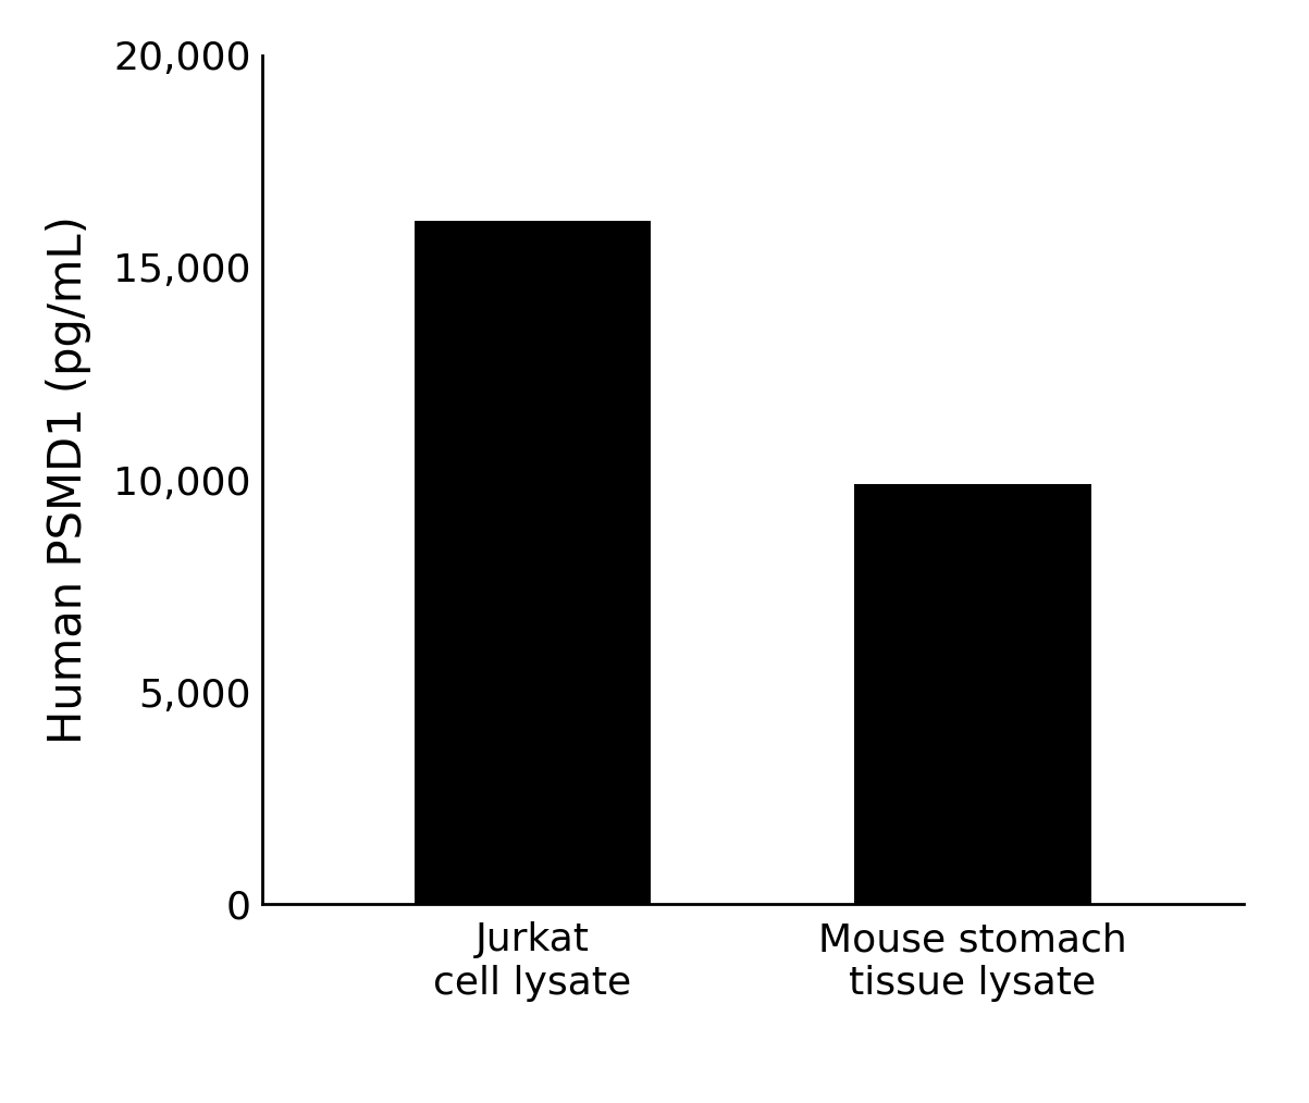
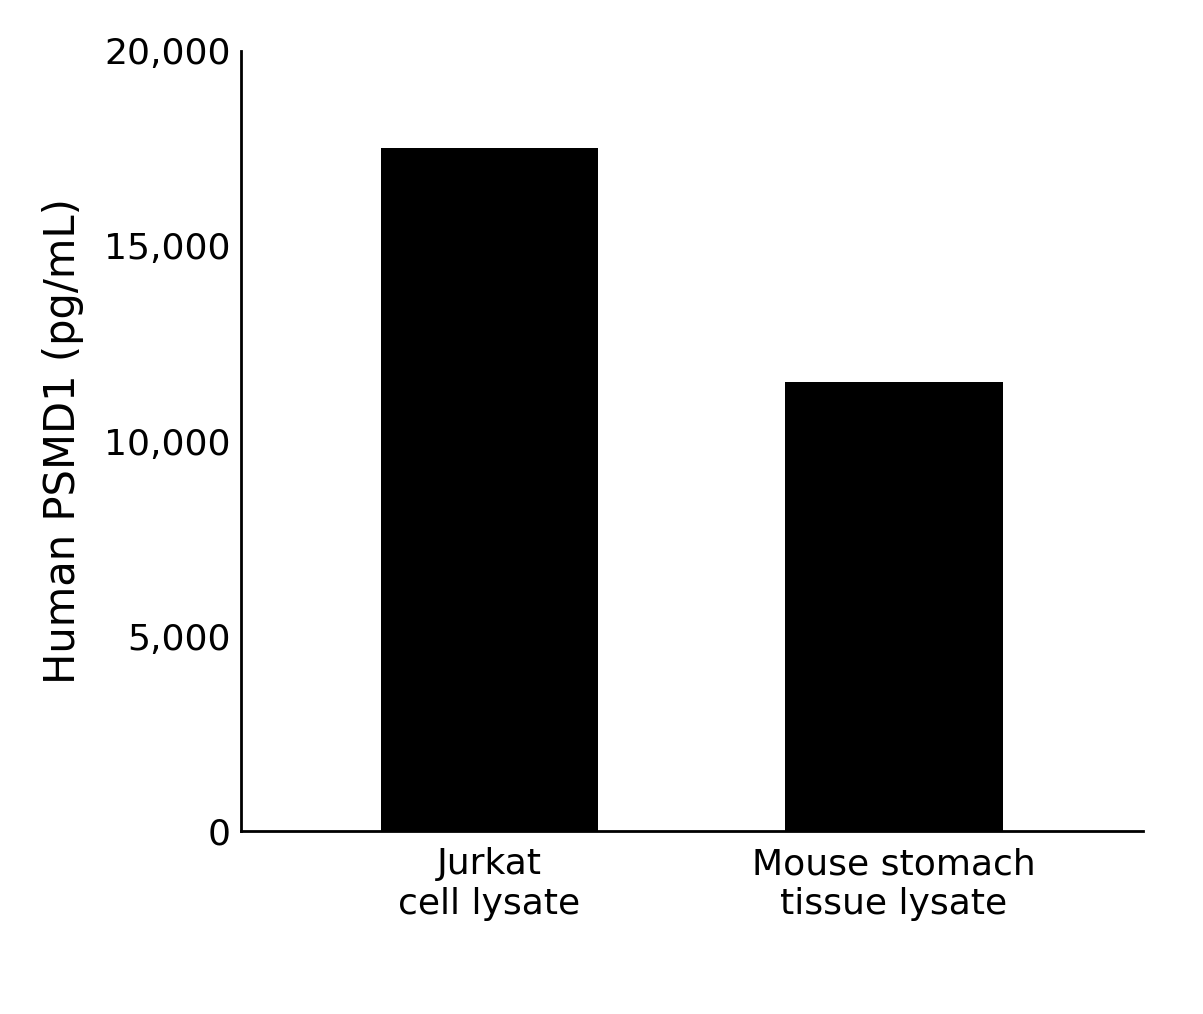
Jurkat cell lysate: 16,100 -> 17,520
Mouse stomach tissue lysate: 9,900 -> 11,510
